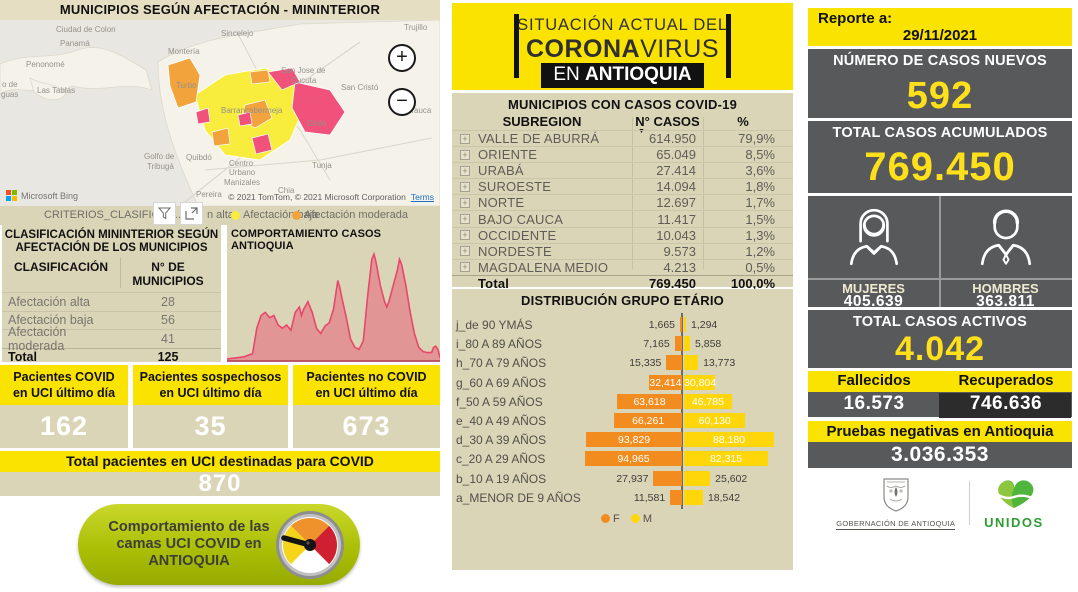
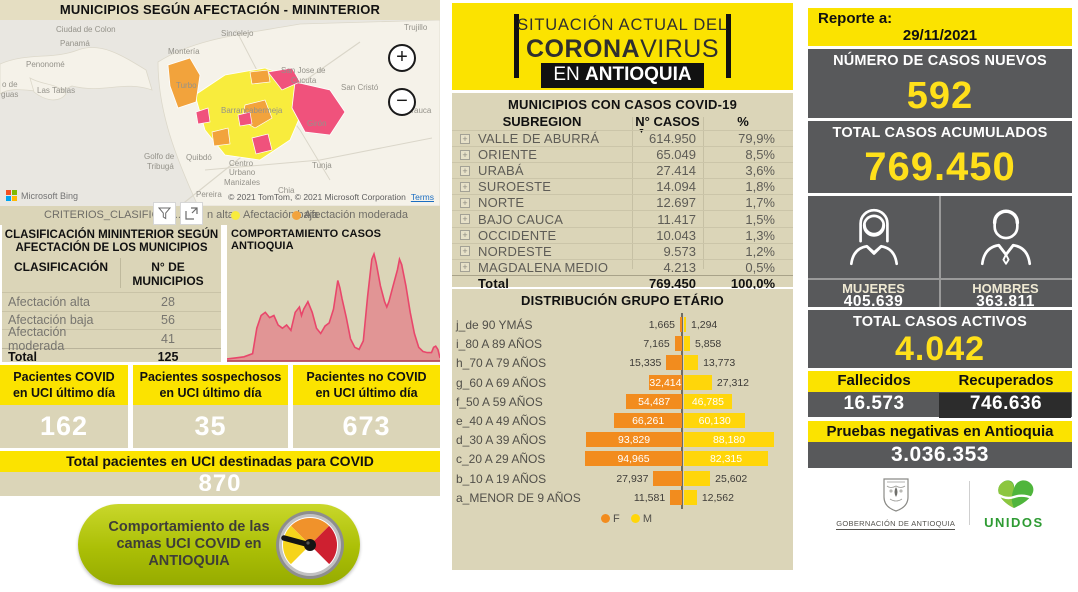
DISTRIBUCIÓN GRUPO ETÁRIO/M/g_60 A 69 AÑOS: 30,804 -> 27,312
DISTRIBUCIÓN GRUPO ETÁRIO/F/f_50 A 59 AÑOS: 63,618 -> 54,487
DISTRIBUCIÓN GRUPO ETÁRIO/M/a_MENOR DE 9 AÑOS: 18,542 -> 12,562
